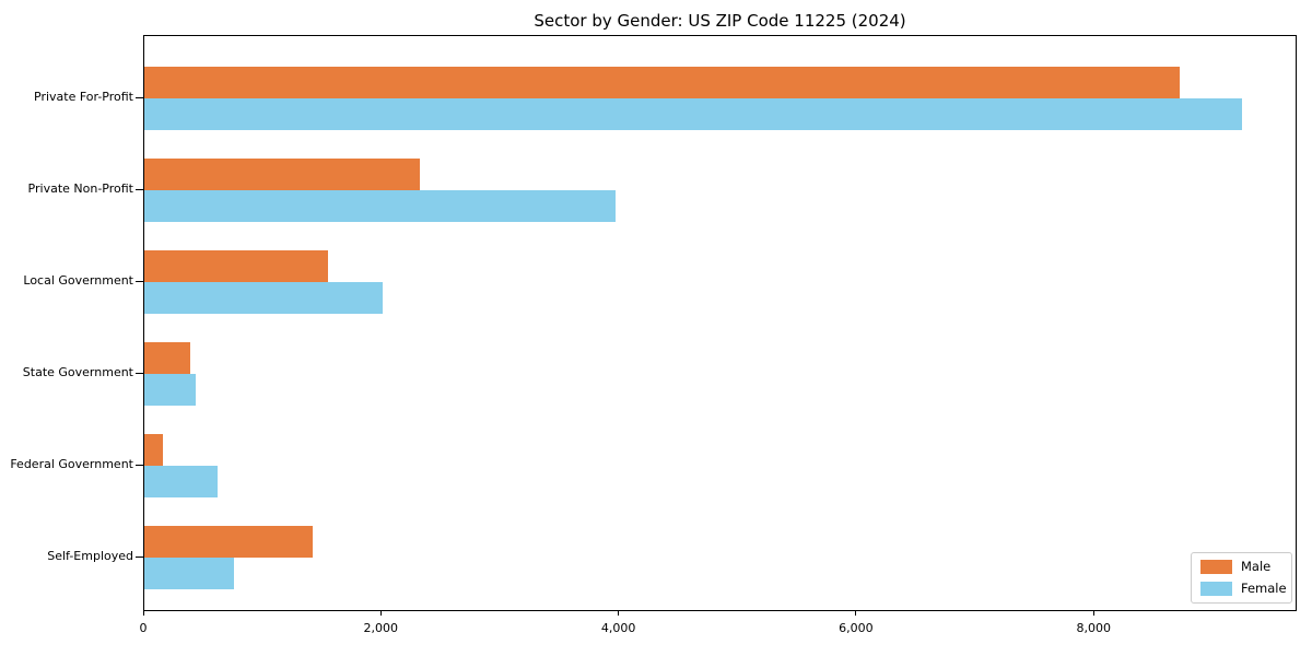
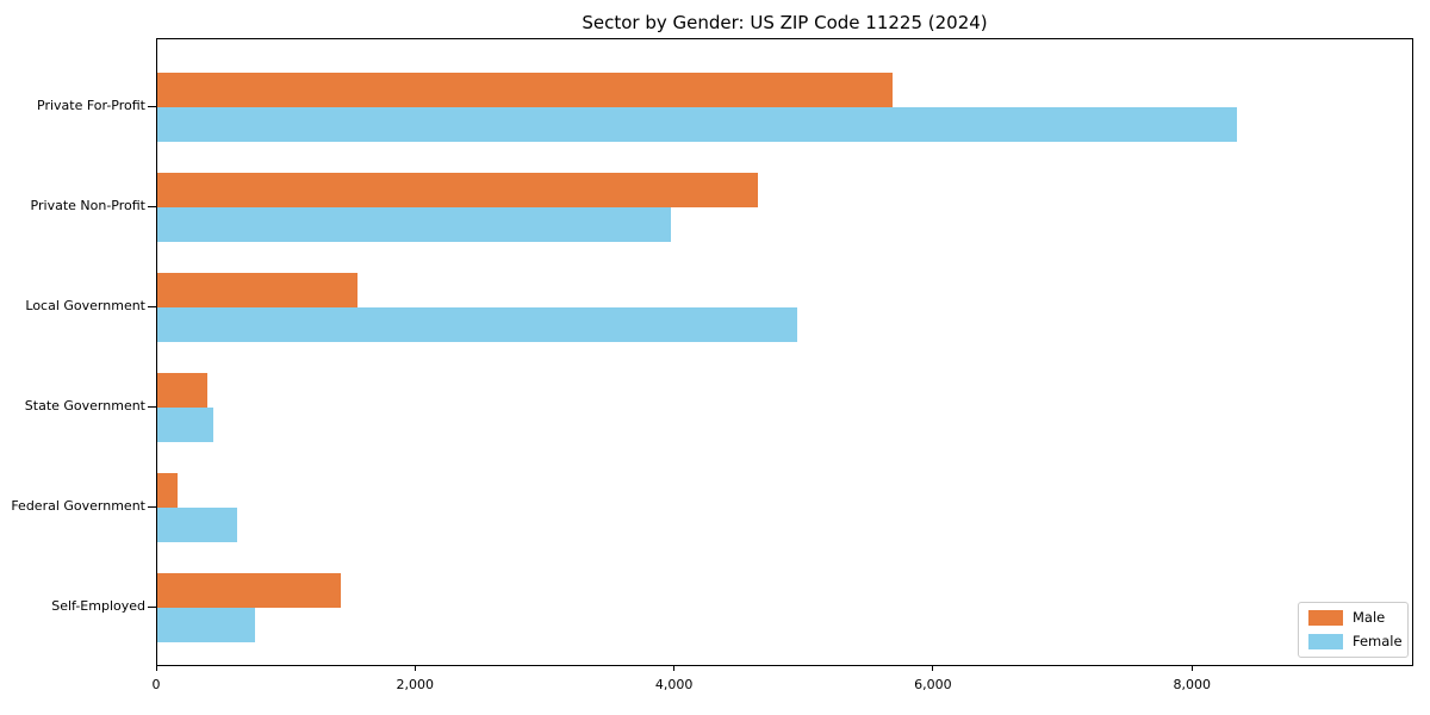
Male/Private For-Profit: 8720 -> 5680
Female/Private For-Profit: 9240 -> 8340
Male/Private Non-Profit: 2320 -> 4640
Female/Local Government: 2010 -> 4940
